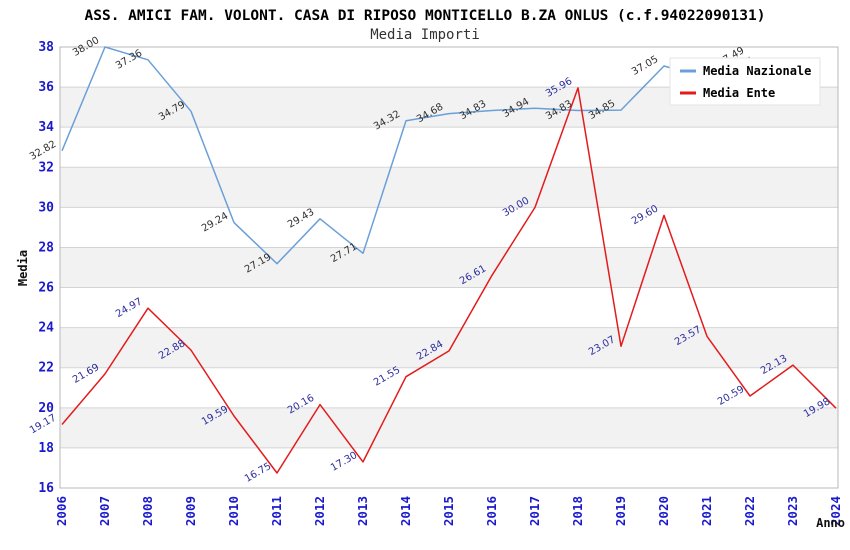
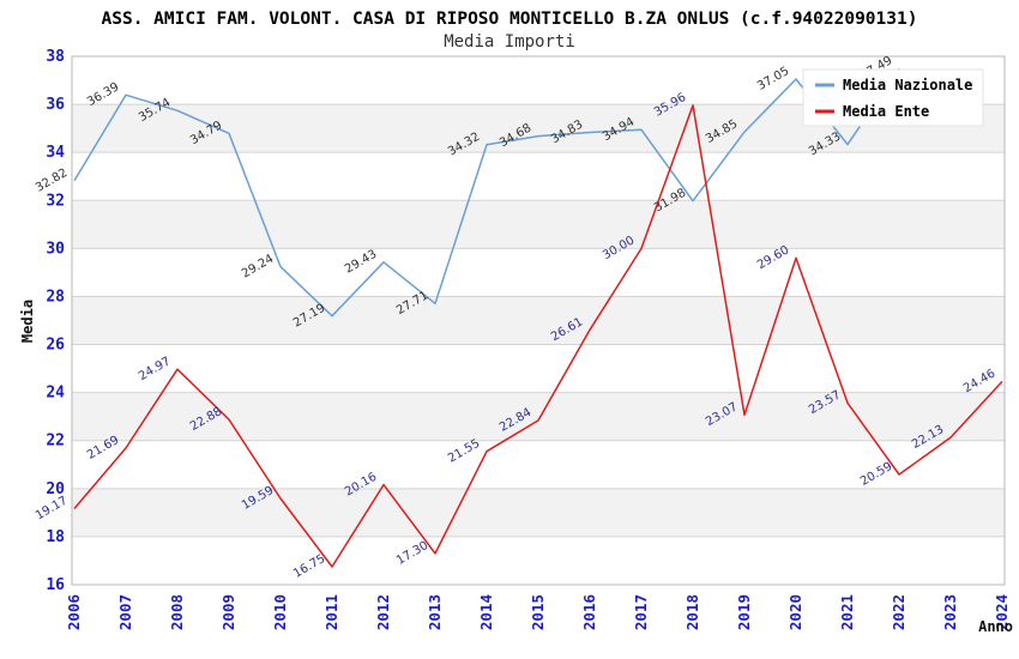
Media Nazionale/2007: 38.00 -> 36.39
Media Nazionale/2008: 37.36 -> 35.74
Media Nazionale/2018: 34.83 -> 31.98
Media Nazionale/2021: 36.46 -> 34.33
Media Ente/2024: 19.98 -> 24.46
